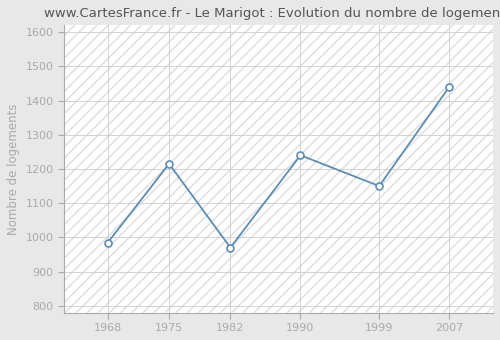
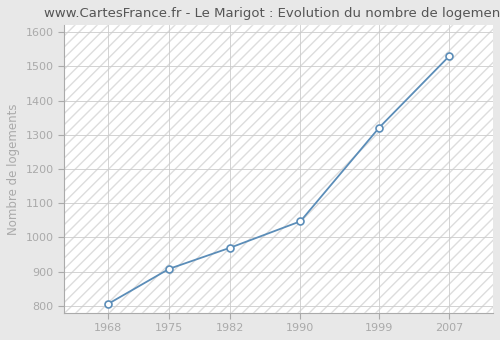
1968: 985 -> 805
1975: 1215 -> 908
1990: 1240 -> 1047
1999: 1150 -> 1321
2007: 1440 -> 1530
